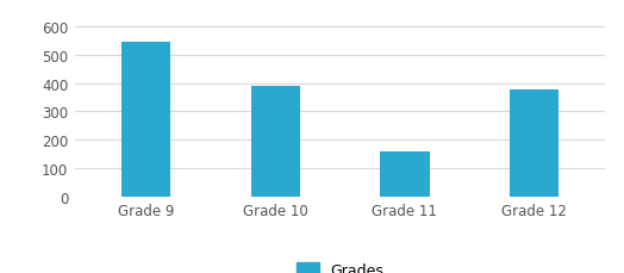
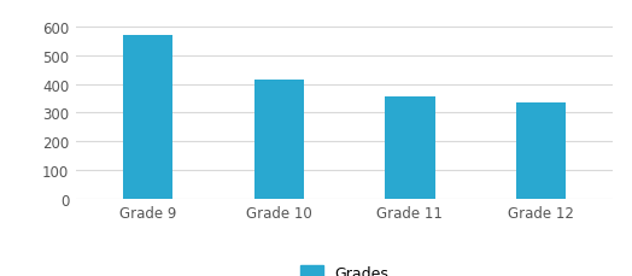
Grade 9: 545 -> 570
Grade 10: 390 -> 418
Grade 11: 160 -> 356
Grade 12: 380 -> 334
